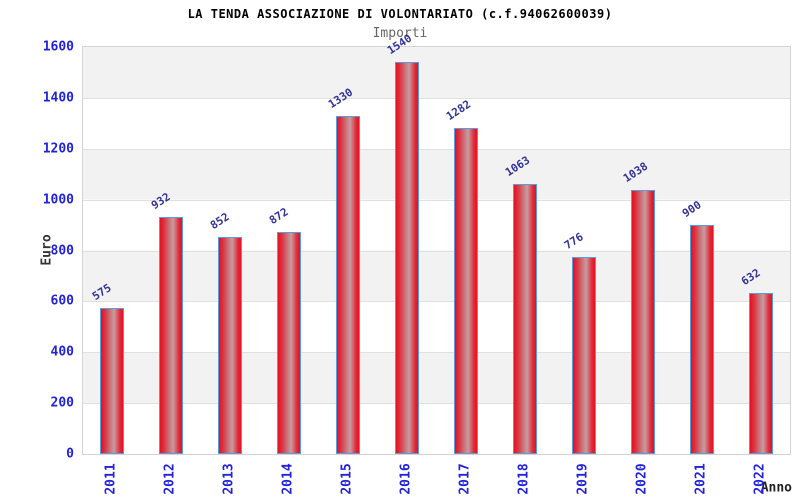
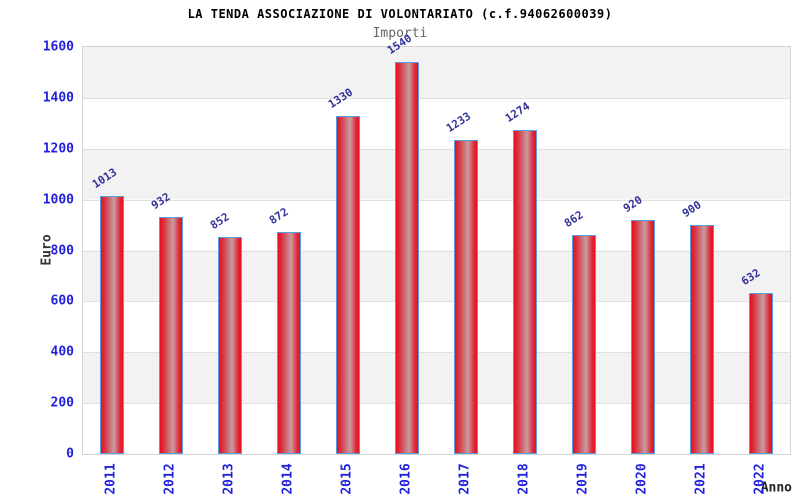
2011: 575 -> 1013
2017: 1282 -> 1233
2018: 1063 -> 1274
2019: 776 -> 862
2020: 1038 -> 920
